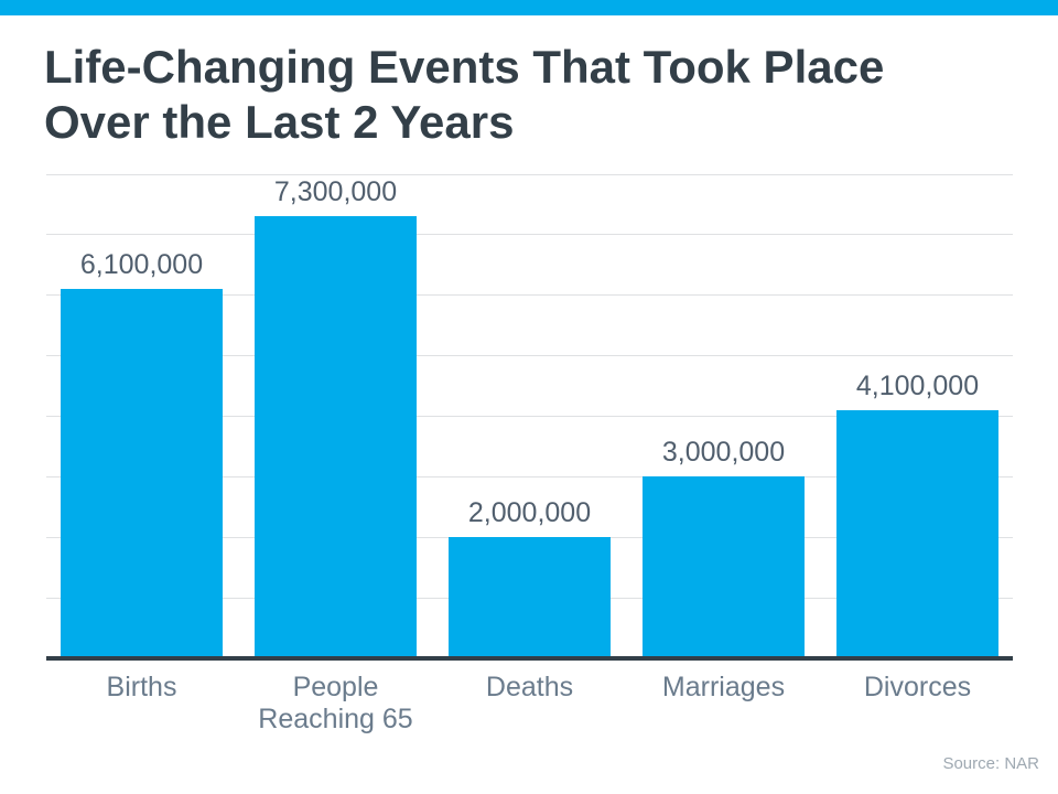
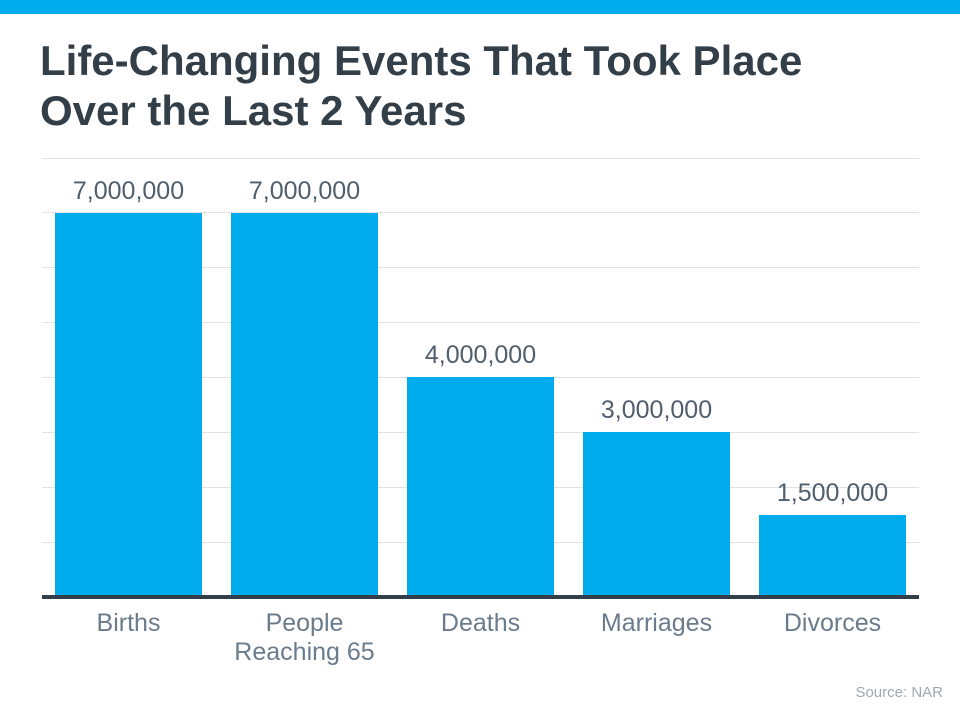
Births: 6,100,000 -> 7,000,000
People Reaching 65: 7,300,000 -> 7,000,000
Deaths: 2,000,000 -> 4,000,000
Divorces: 4,100,000 -> 1,500,000
